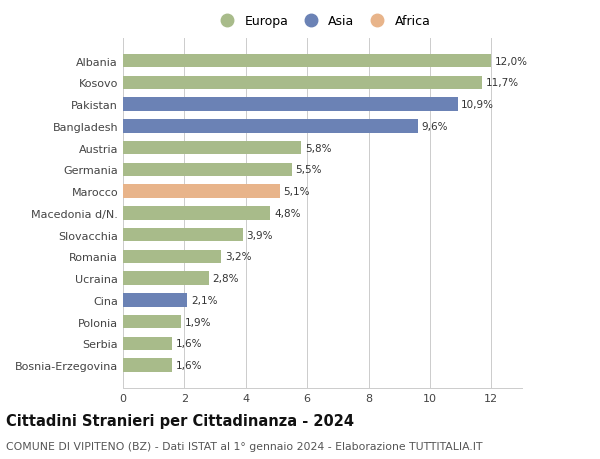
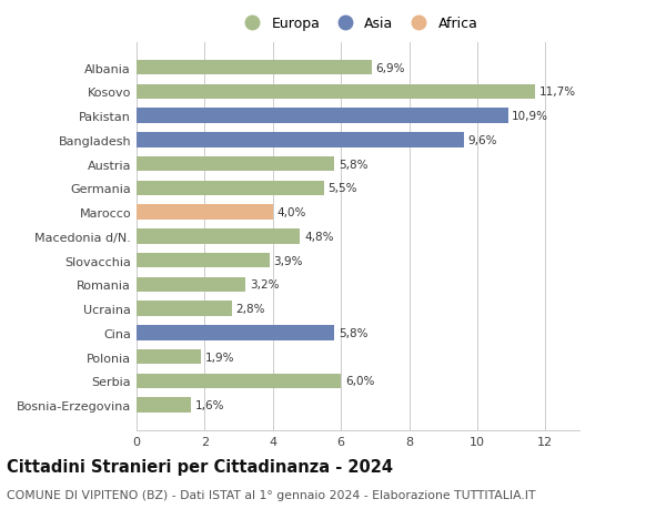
Albania: 12,0% -> 6,9%
Marocco: 5,1% -> 4,0%
Cina: 2,1% -> 5,8%
Serbia: 1,6% -> 6,0%
